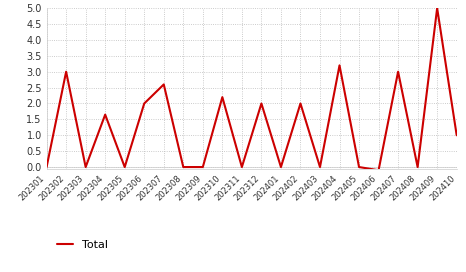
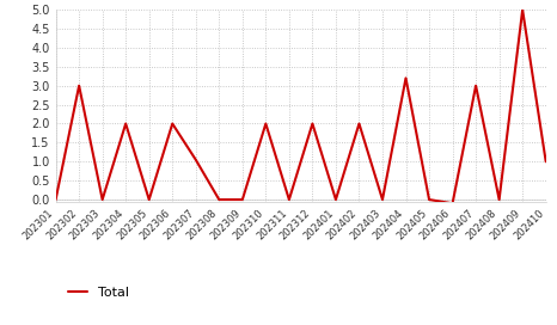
202304: 1.65 -> 2.00
202307: 2.60 -> 1.05
202310: 2.20 -> 2.00
